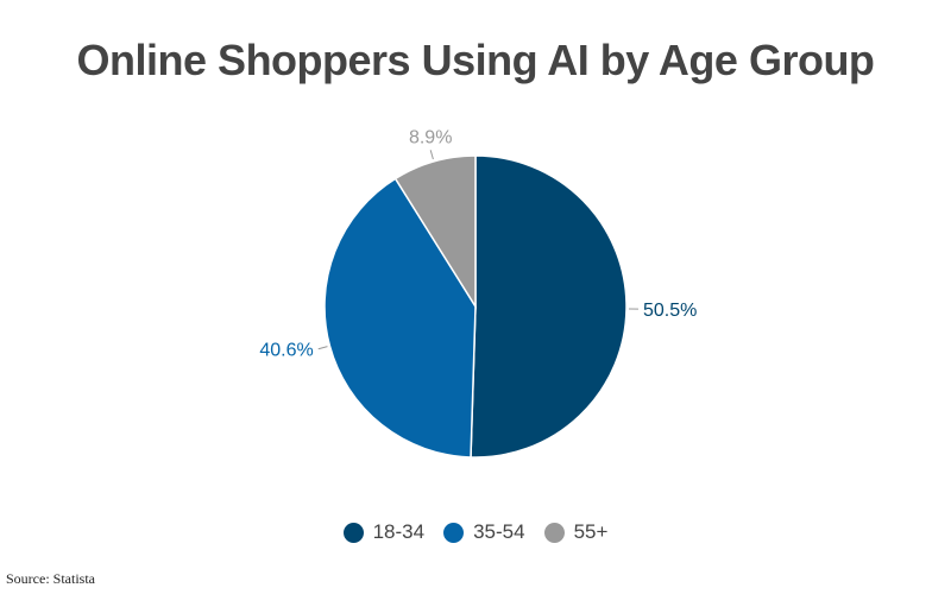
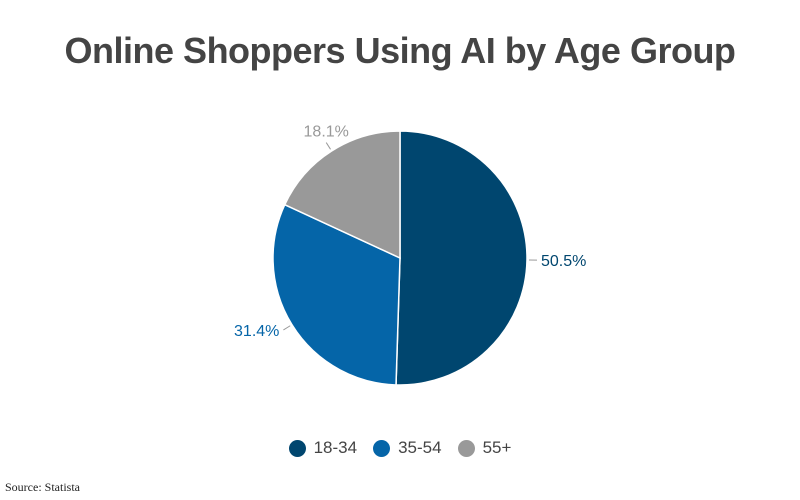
35-54: 40.6% -> 31.4%
55+: 8.9% -> 18.1%
